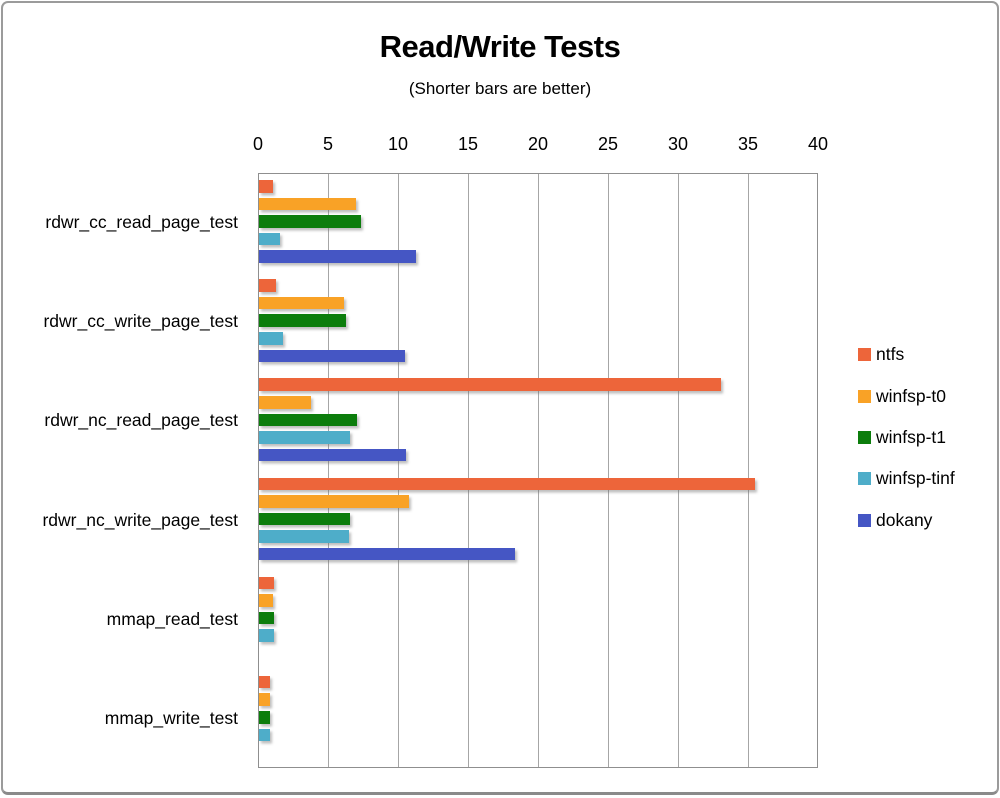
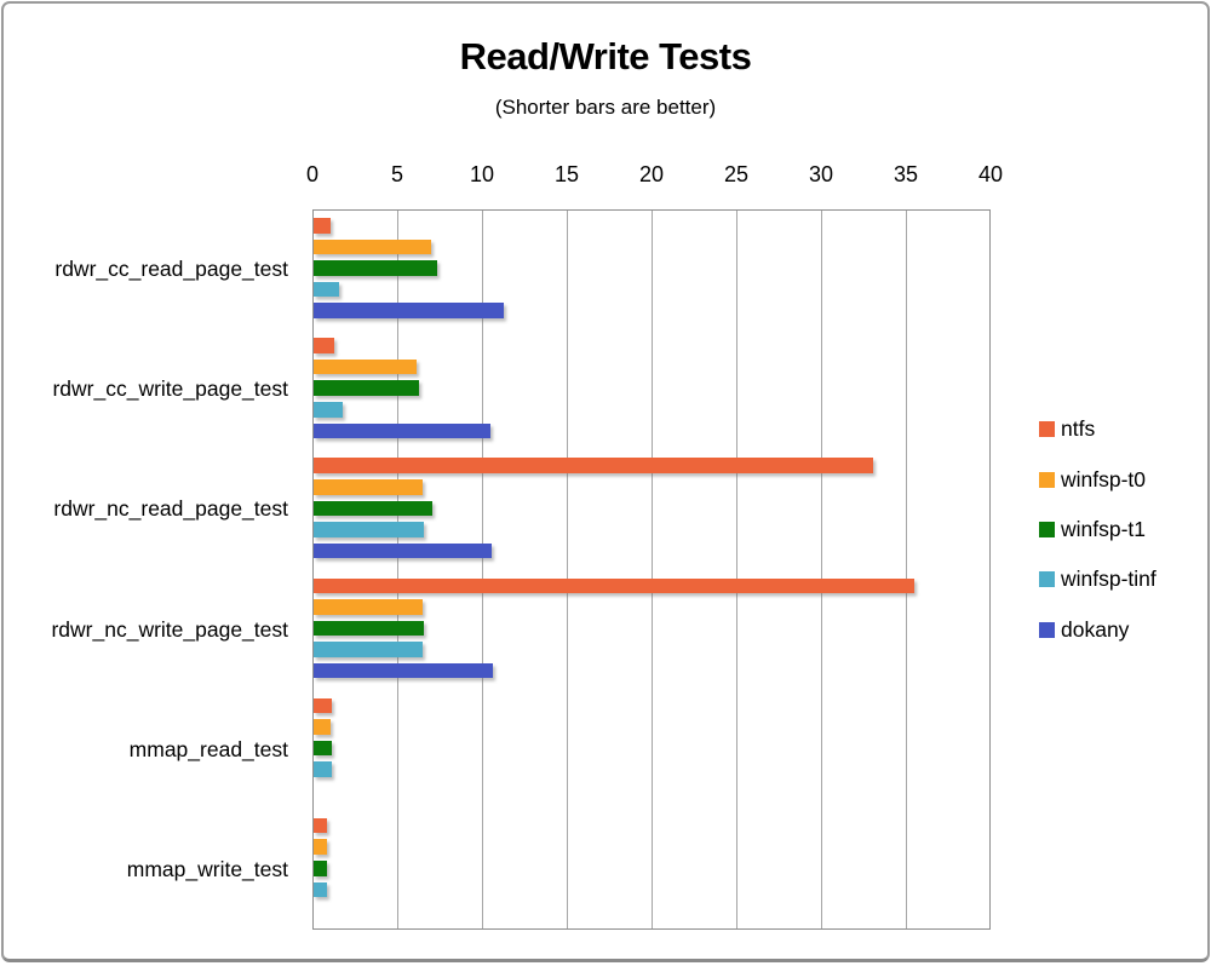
winfsp-t0/rdwr_nc_read_page_test: 3.7 -> 6.4
winfsp-t0/rdwr_nc_write_page_test: 10.7 -> 6.4
dokany/rdwr_nc_write_page_test: 18.3 -> 10.6
